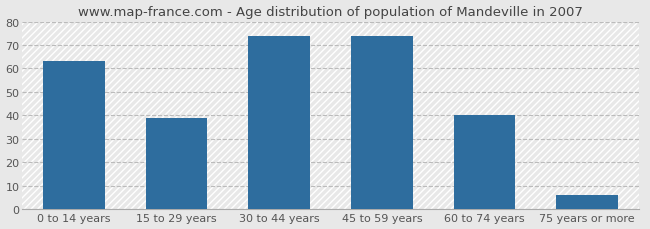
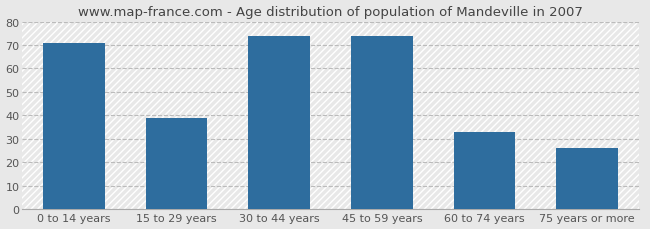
0 to 14 years: 63 -> 71
60 to 74 years: 40 -> 33
75 years or more: 6 -> 26
